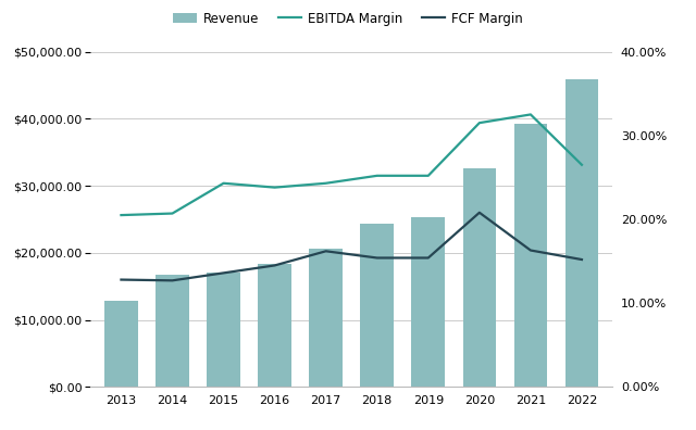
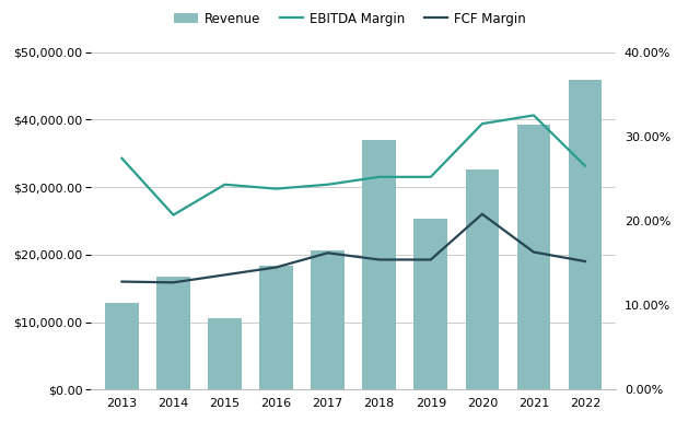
EBITDA Margin/2013: 20.5% -> 27.4%
Revenue/2015: $17,100 -> $10,600
Revenue/2018: $24,300 -> $37,000
